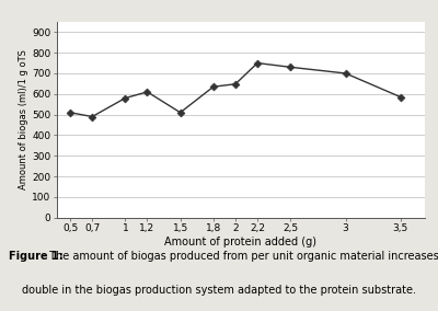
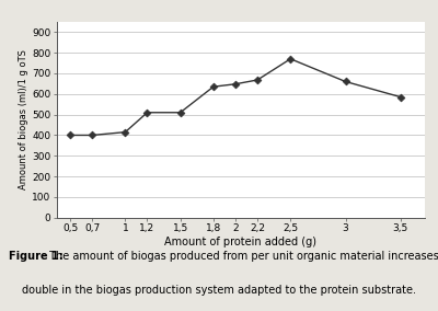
0,5: 510 -> 400
0,7: 490 -> 400
1: 580 -> 420
1,2: 610 -> 510
2,2: 750 -> 670
2,5: 730 -> 770
3: 700 -> 660
